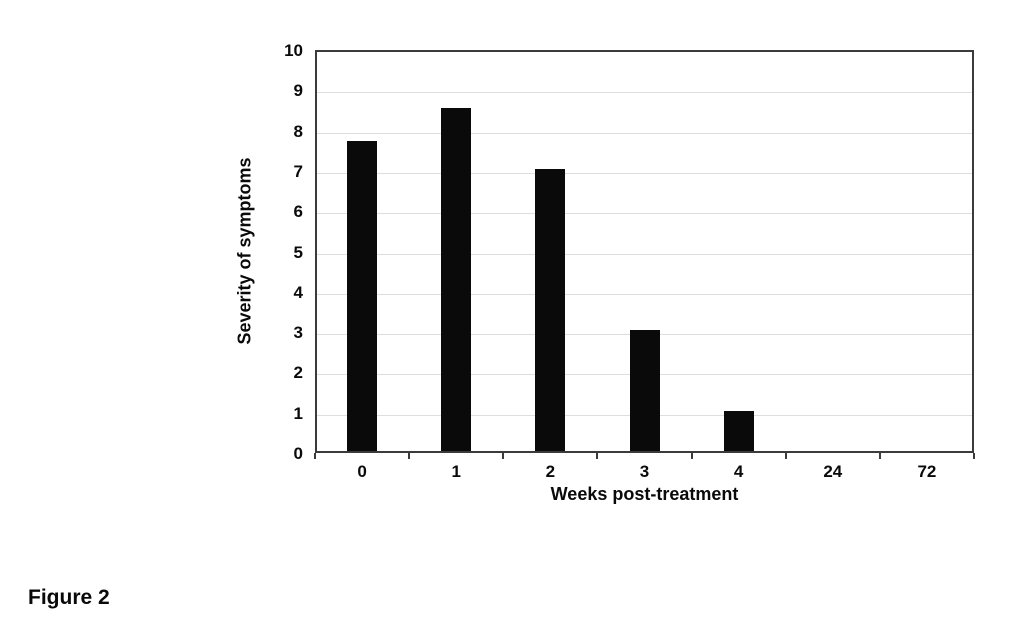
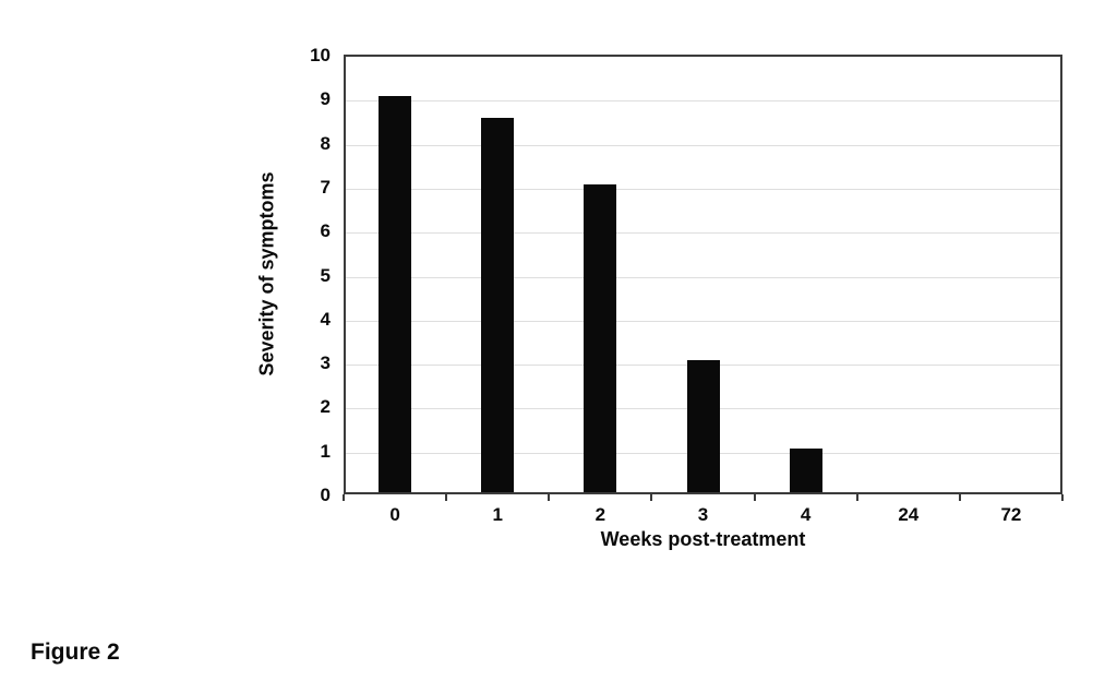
0: 7.7 -> 9.0
